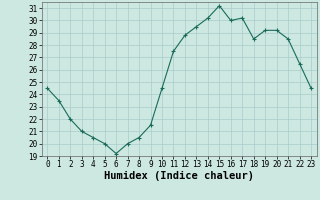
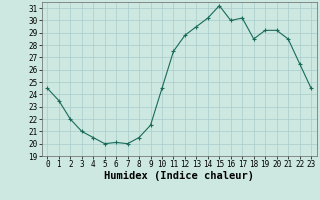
6: 19.2 -> 20.1
